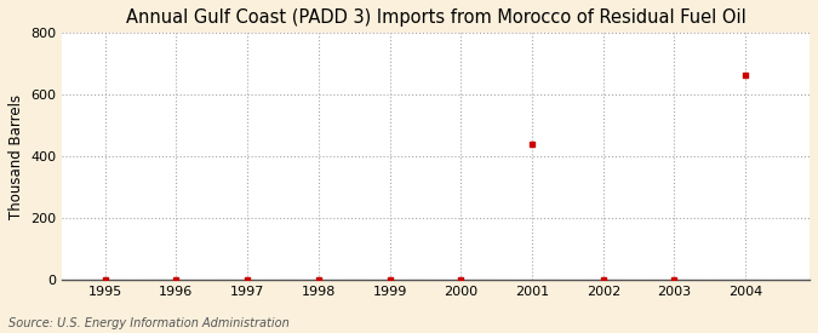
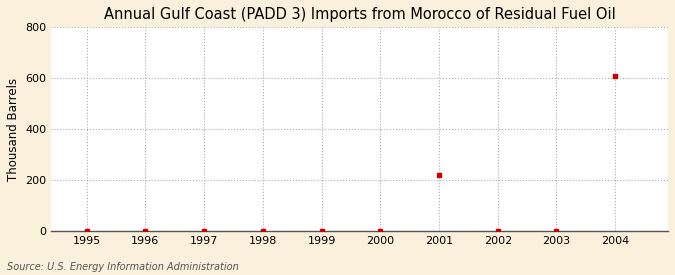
2001: 440 -> 219
2004: 665 -> 608
